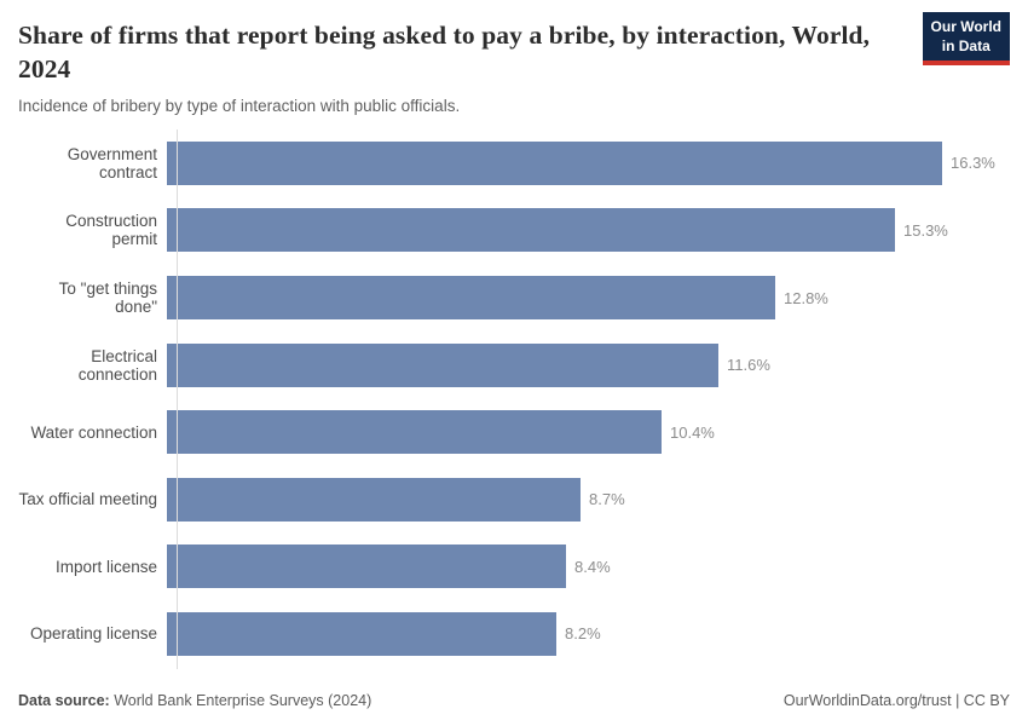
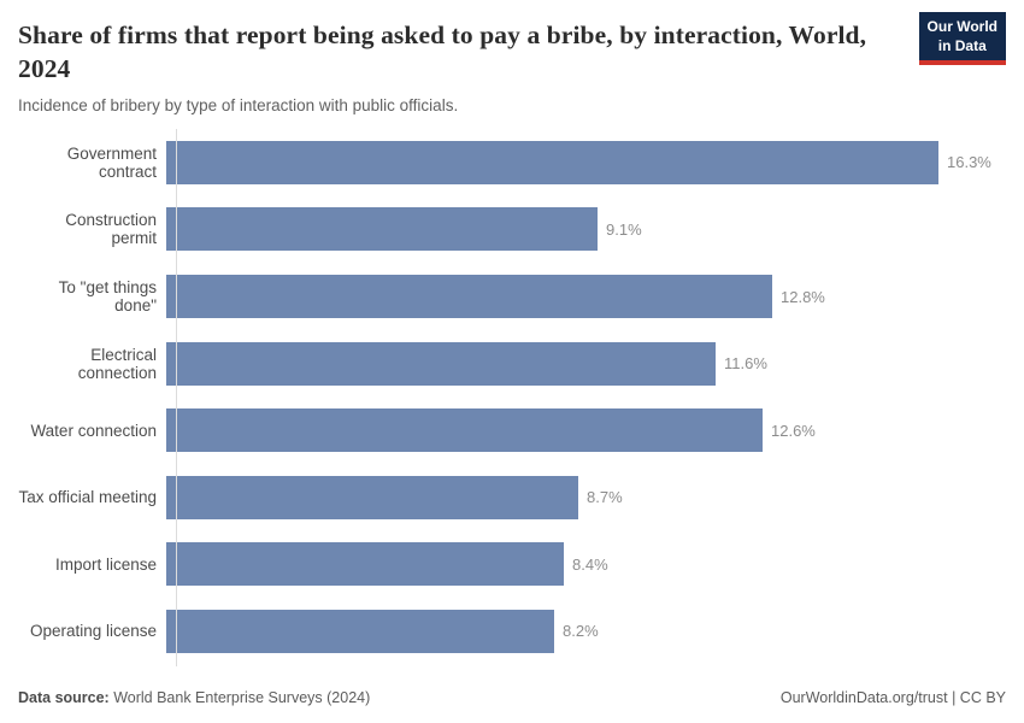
Construction permit: 15.3% -> 9.1%
Water connection: 10.4% -> 12.6%
